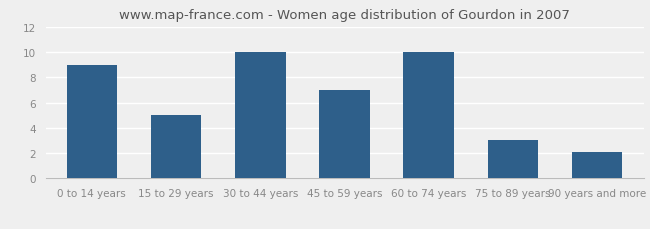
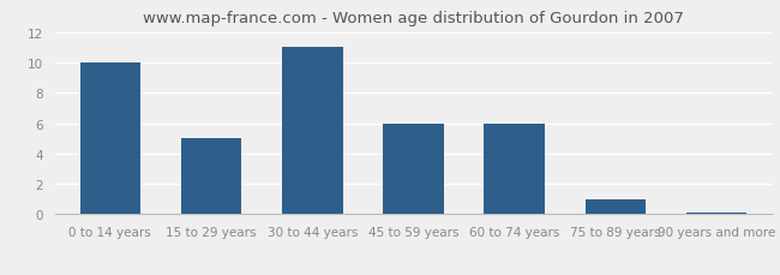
0 to 14 years: 9.0 -> 10.0
30 to 44 years: 10.0 -> 11.0
45 to 59 years: 7.0 -> 6.0
60 to 74 years: 10.0 -> 6.0
75 to 89 years: 3.0 -> 1.0
90 years and more: 2.1 -> 0.1
